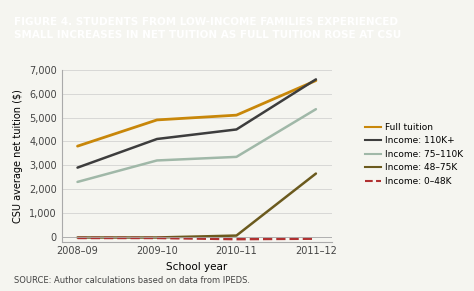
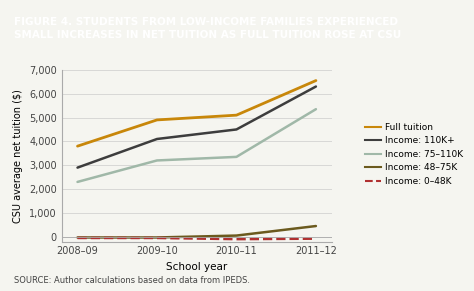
Income: 110K+/2011–12: 6,600 -> 6,300
Income: 48–75K/2011–12: 2,650 -> 450
